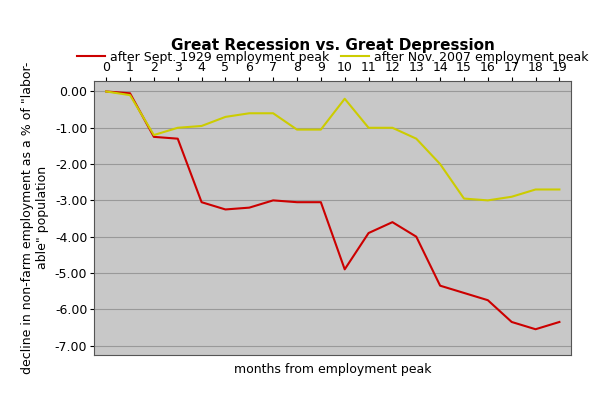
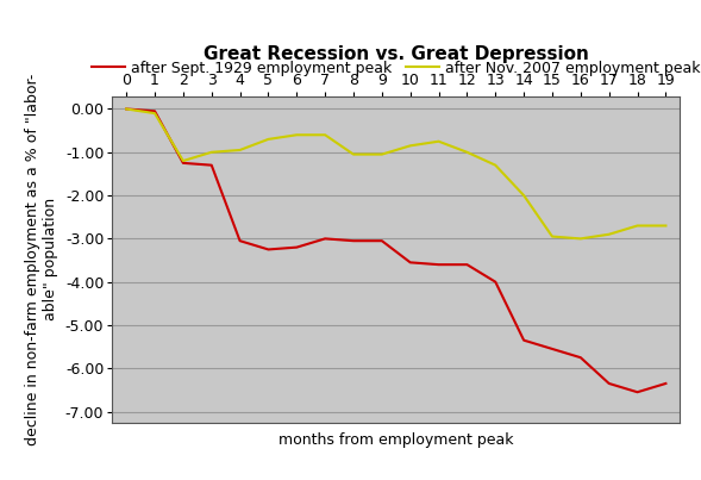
after Sept. 1929 employment peak/10: -4.90 -> -3.55
after Nov. 2007 employment peak/10: -0.20 -> -0.85
after Sept. 1929 employment peak/11: -3.90 -> -3.60
after Nov. 2007 employment peak/11: -1.00 -> -0.75
